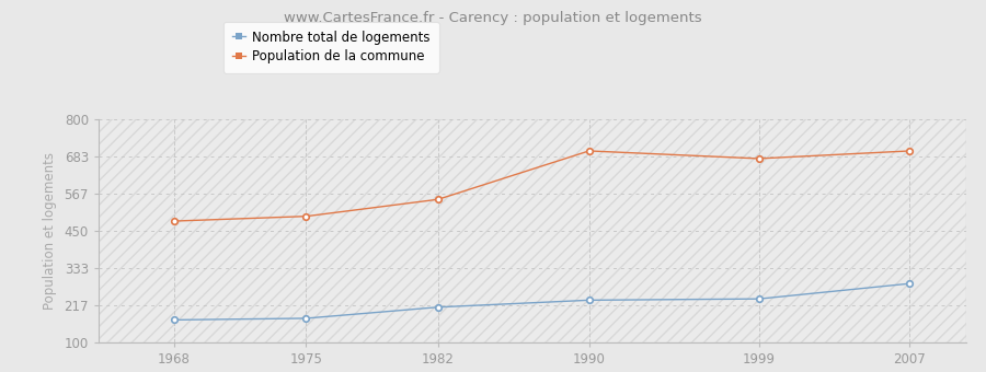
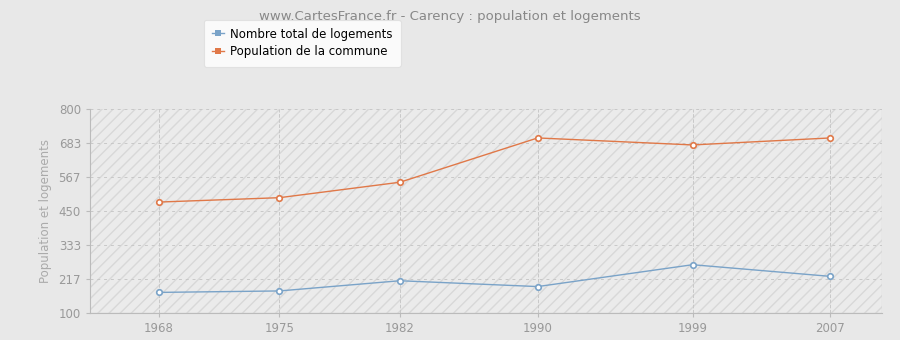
Nombre total de logements/1990: 232 -> 190
Nombre total de logements/1999: 236 -> 265
Nombre total de logements/2007: 284 -> 225
